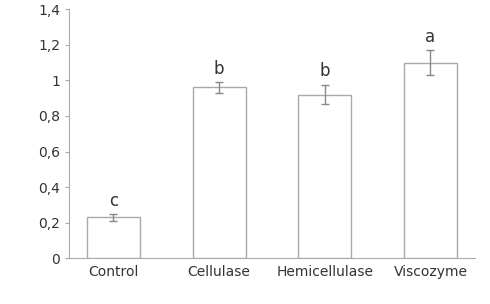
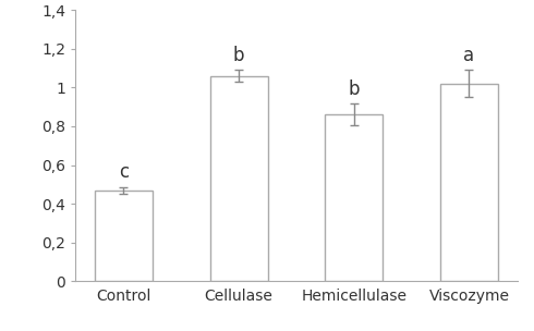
Control: 0,23 -> 0,47
Cellulase: 0,96 -> 1,06
Hemicellulase: 0,92 -> 0,86
Viscozyme: 1,10 -> 1,02
